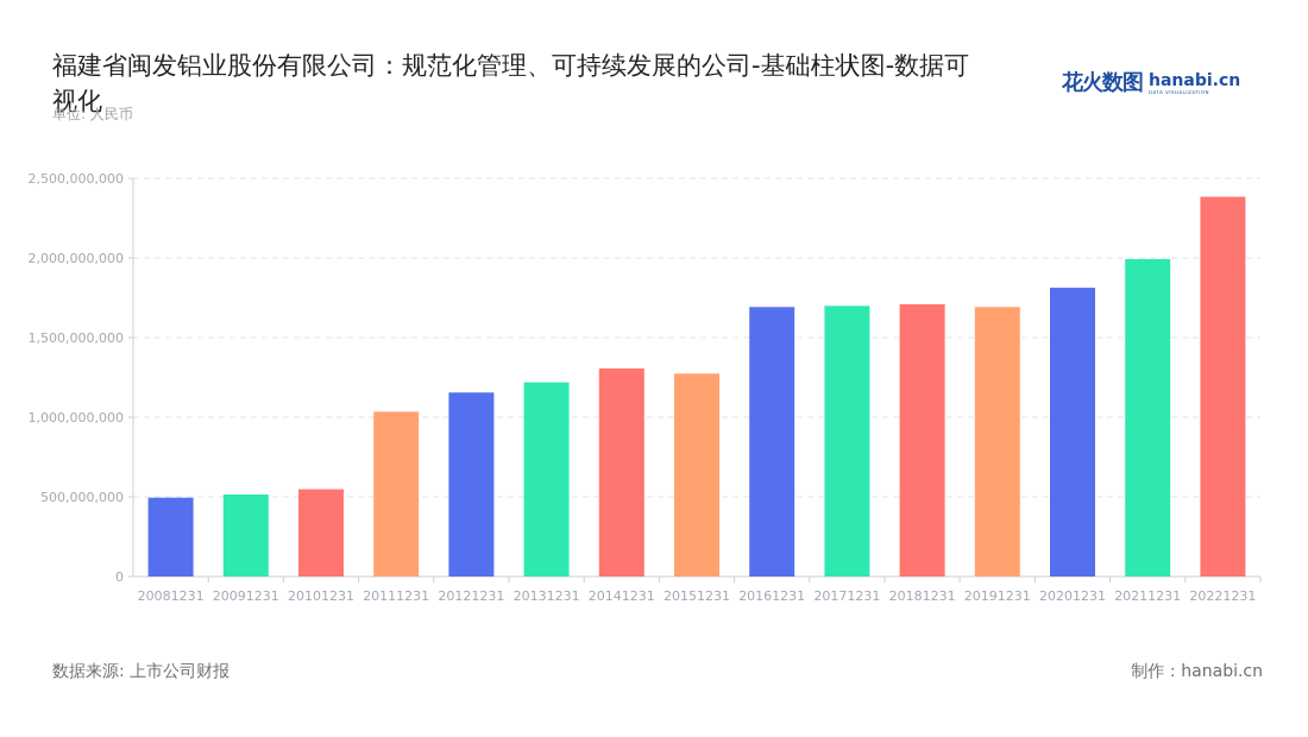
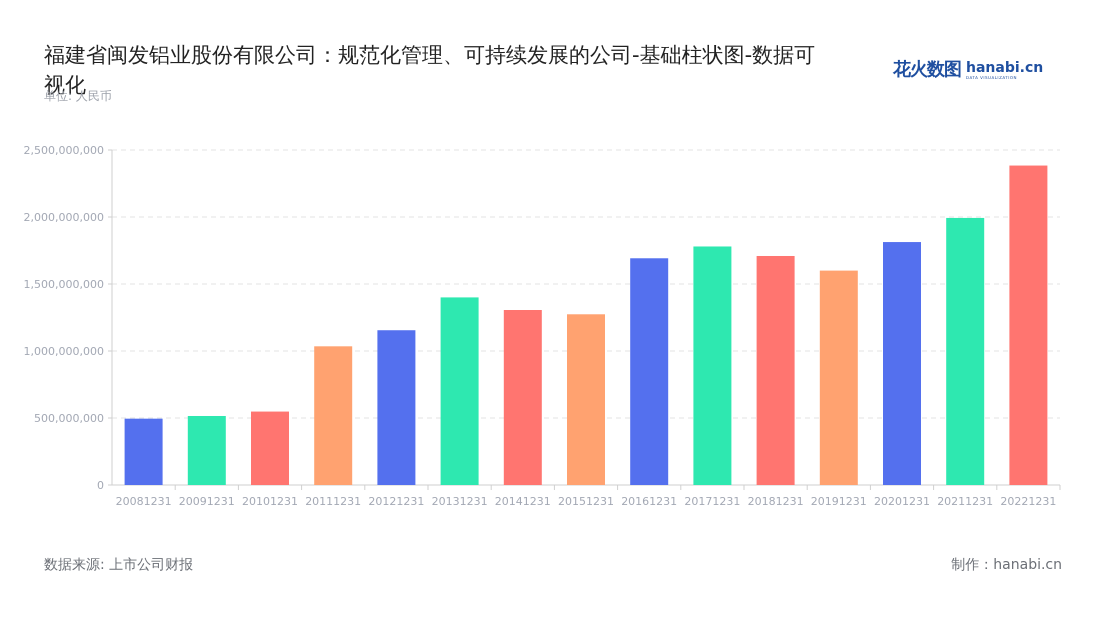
20131231: 1220000000 -> 1400000000
20171231: 1700000000 -> 1780000000
20191231: 1690000000 -> 1600000000
